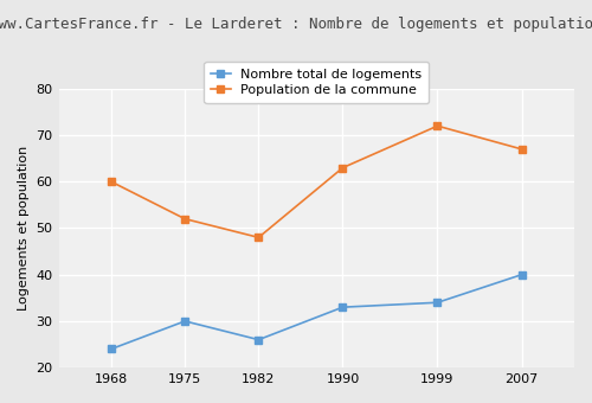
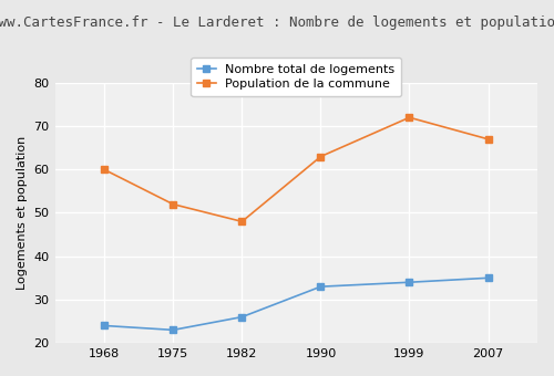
Nombre total de logements/1975: 30 -> 23
Nombre total de logements/2007: 40 -> 35
